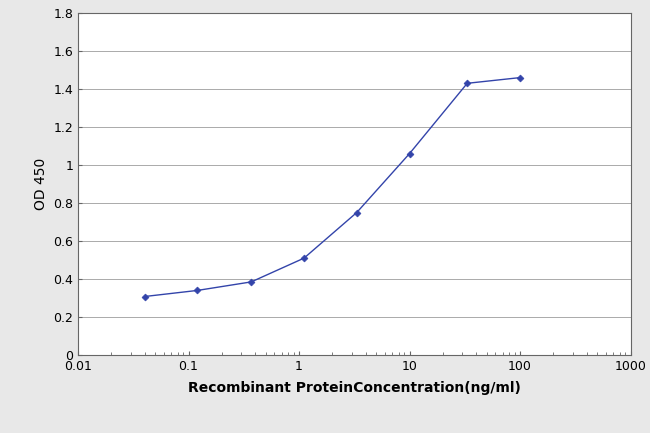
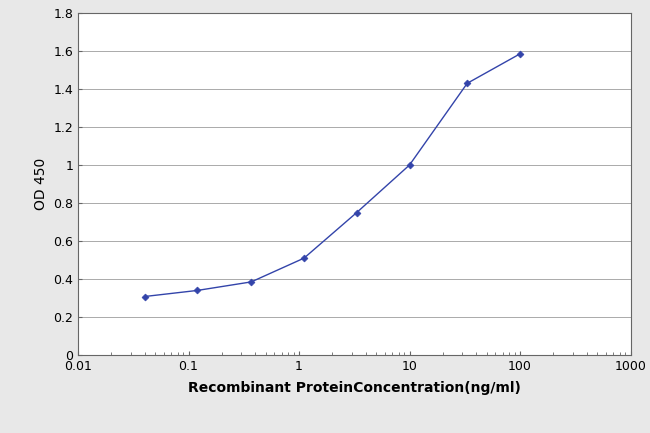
10: 1.06 -> 1.00
100: 1.46 -> 1.58
